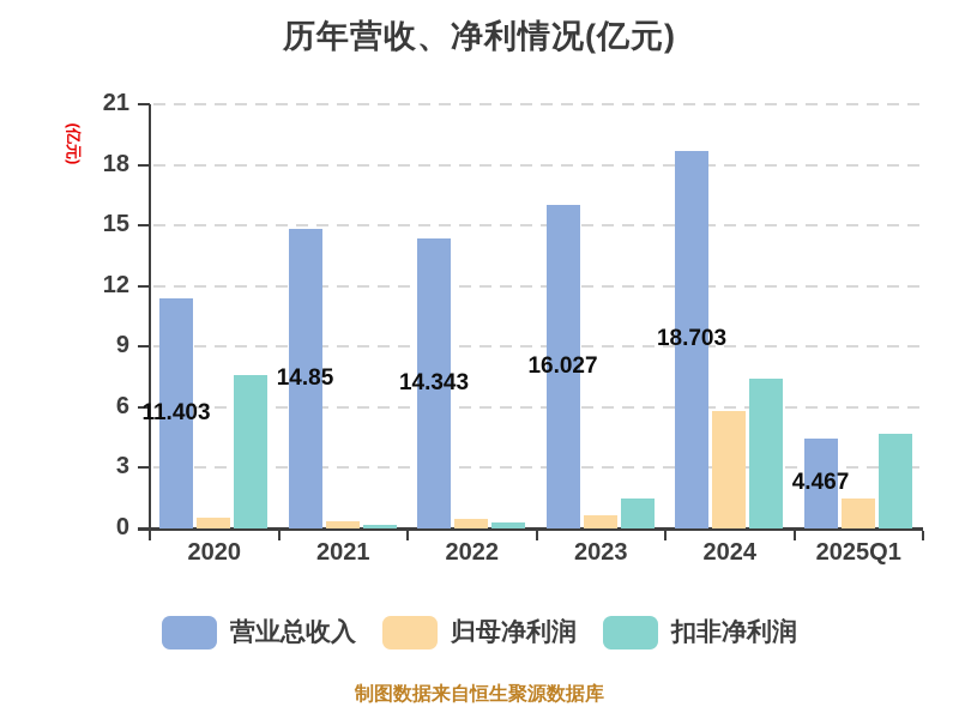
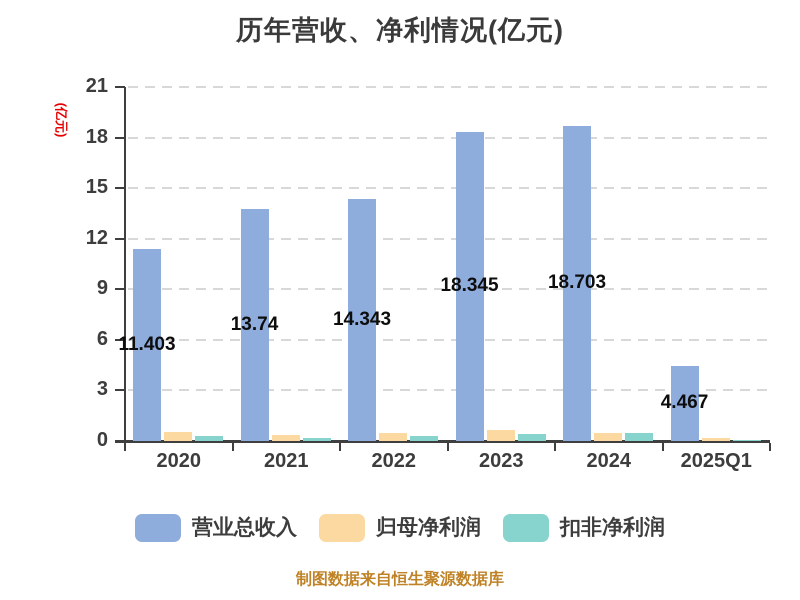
扣非净利润/2020: 7.6 -> 0.3
营业总收入/2021: 14.85 -> 13.74
营业总收入/2023: 16.027 -> 18.345
扣非净利润/2023: 1.5 -> 0.4
归母净利润/2024: 5.8 -> 0.5
扣非净利润/2024: 7.4 -> 0.5
归母净利润/2025Q1: 1.5 -> 0.1
扣非净利润/2025Q1: 4.7 -> 0.1
